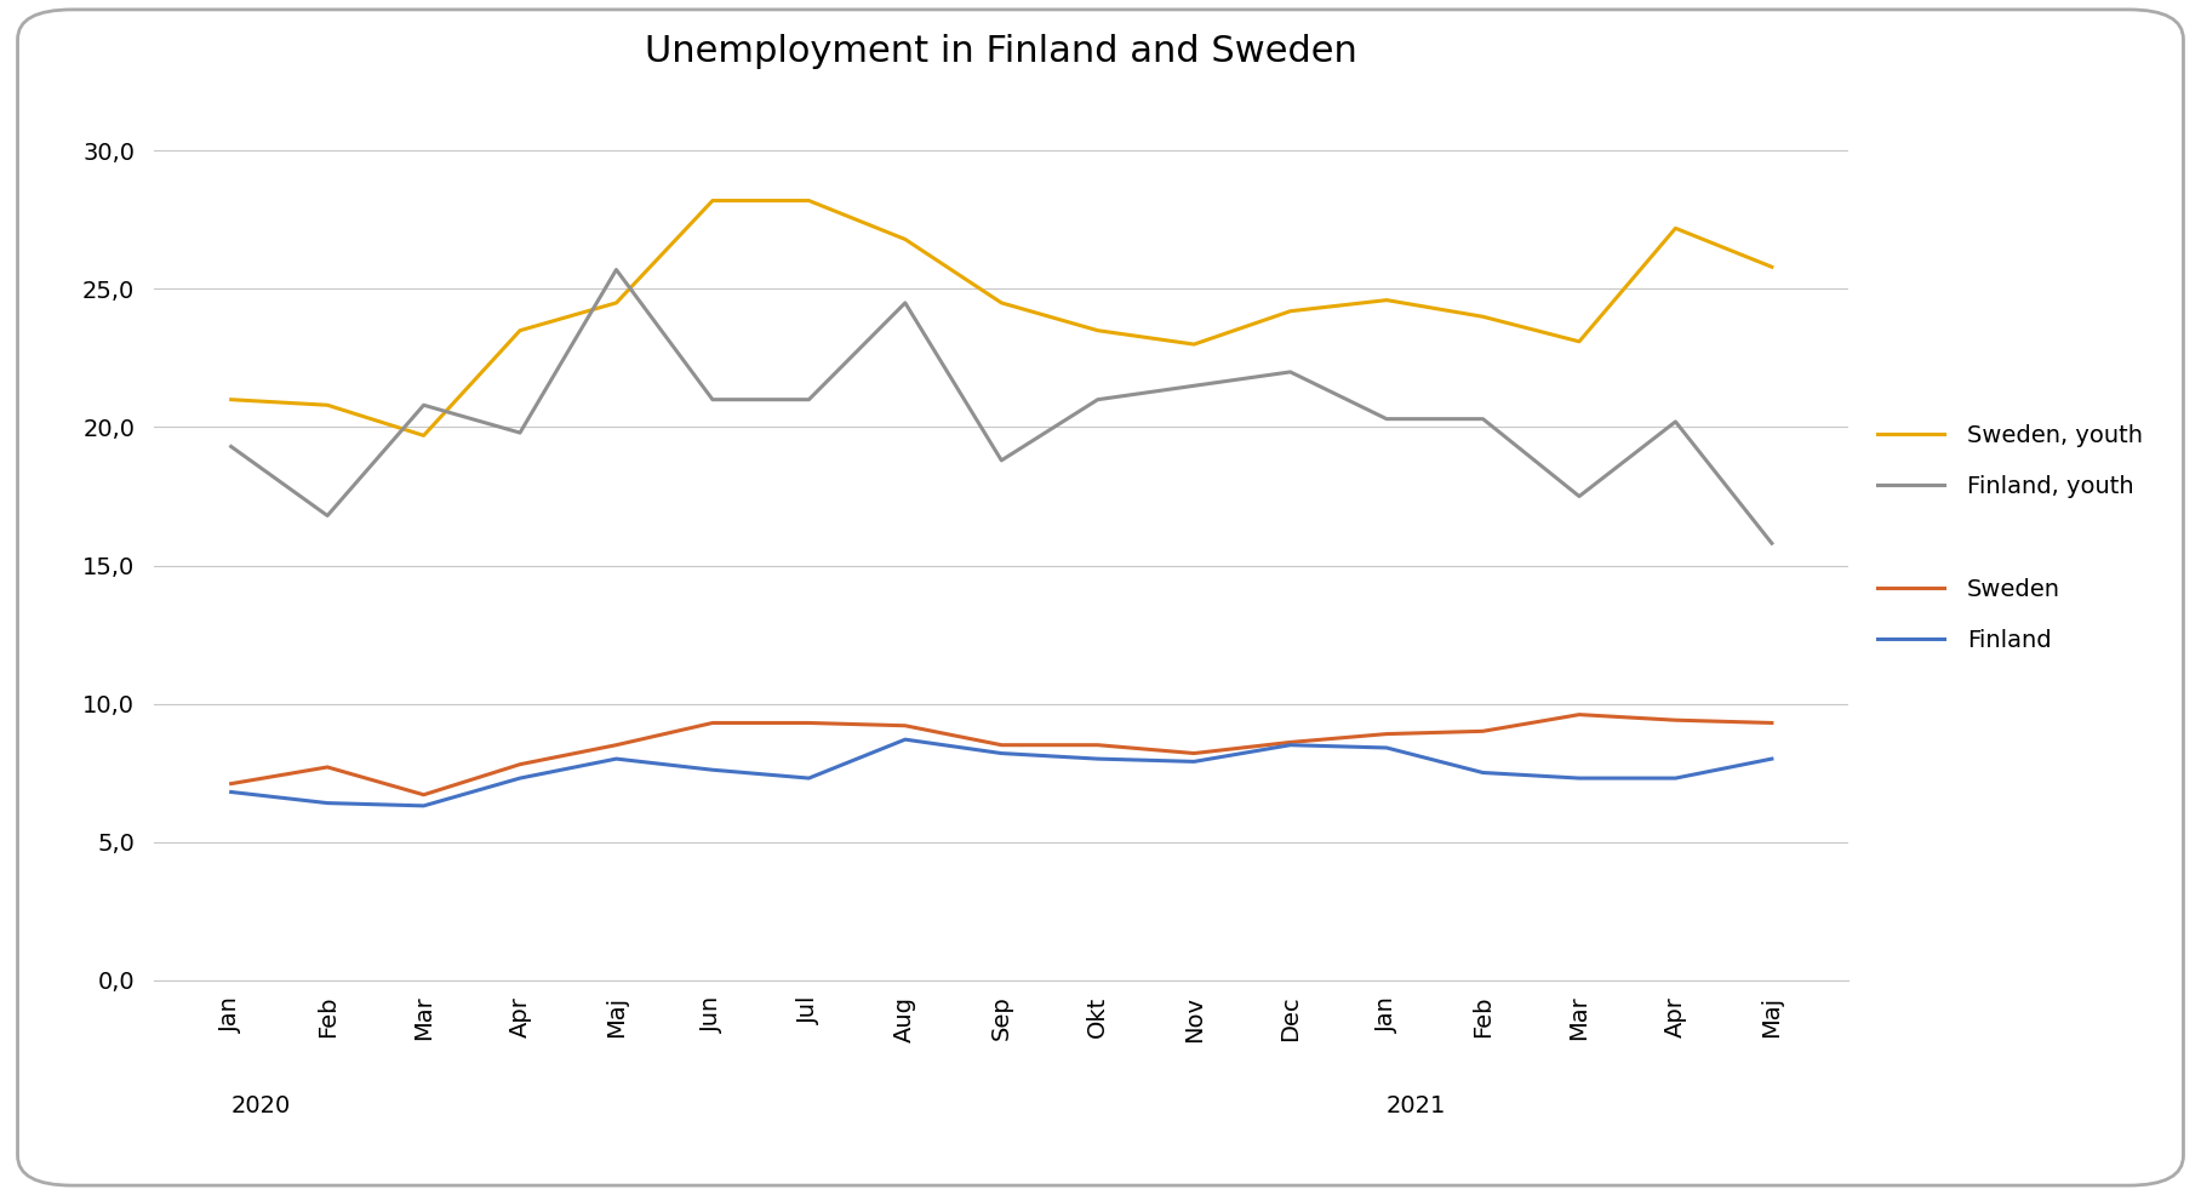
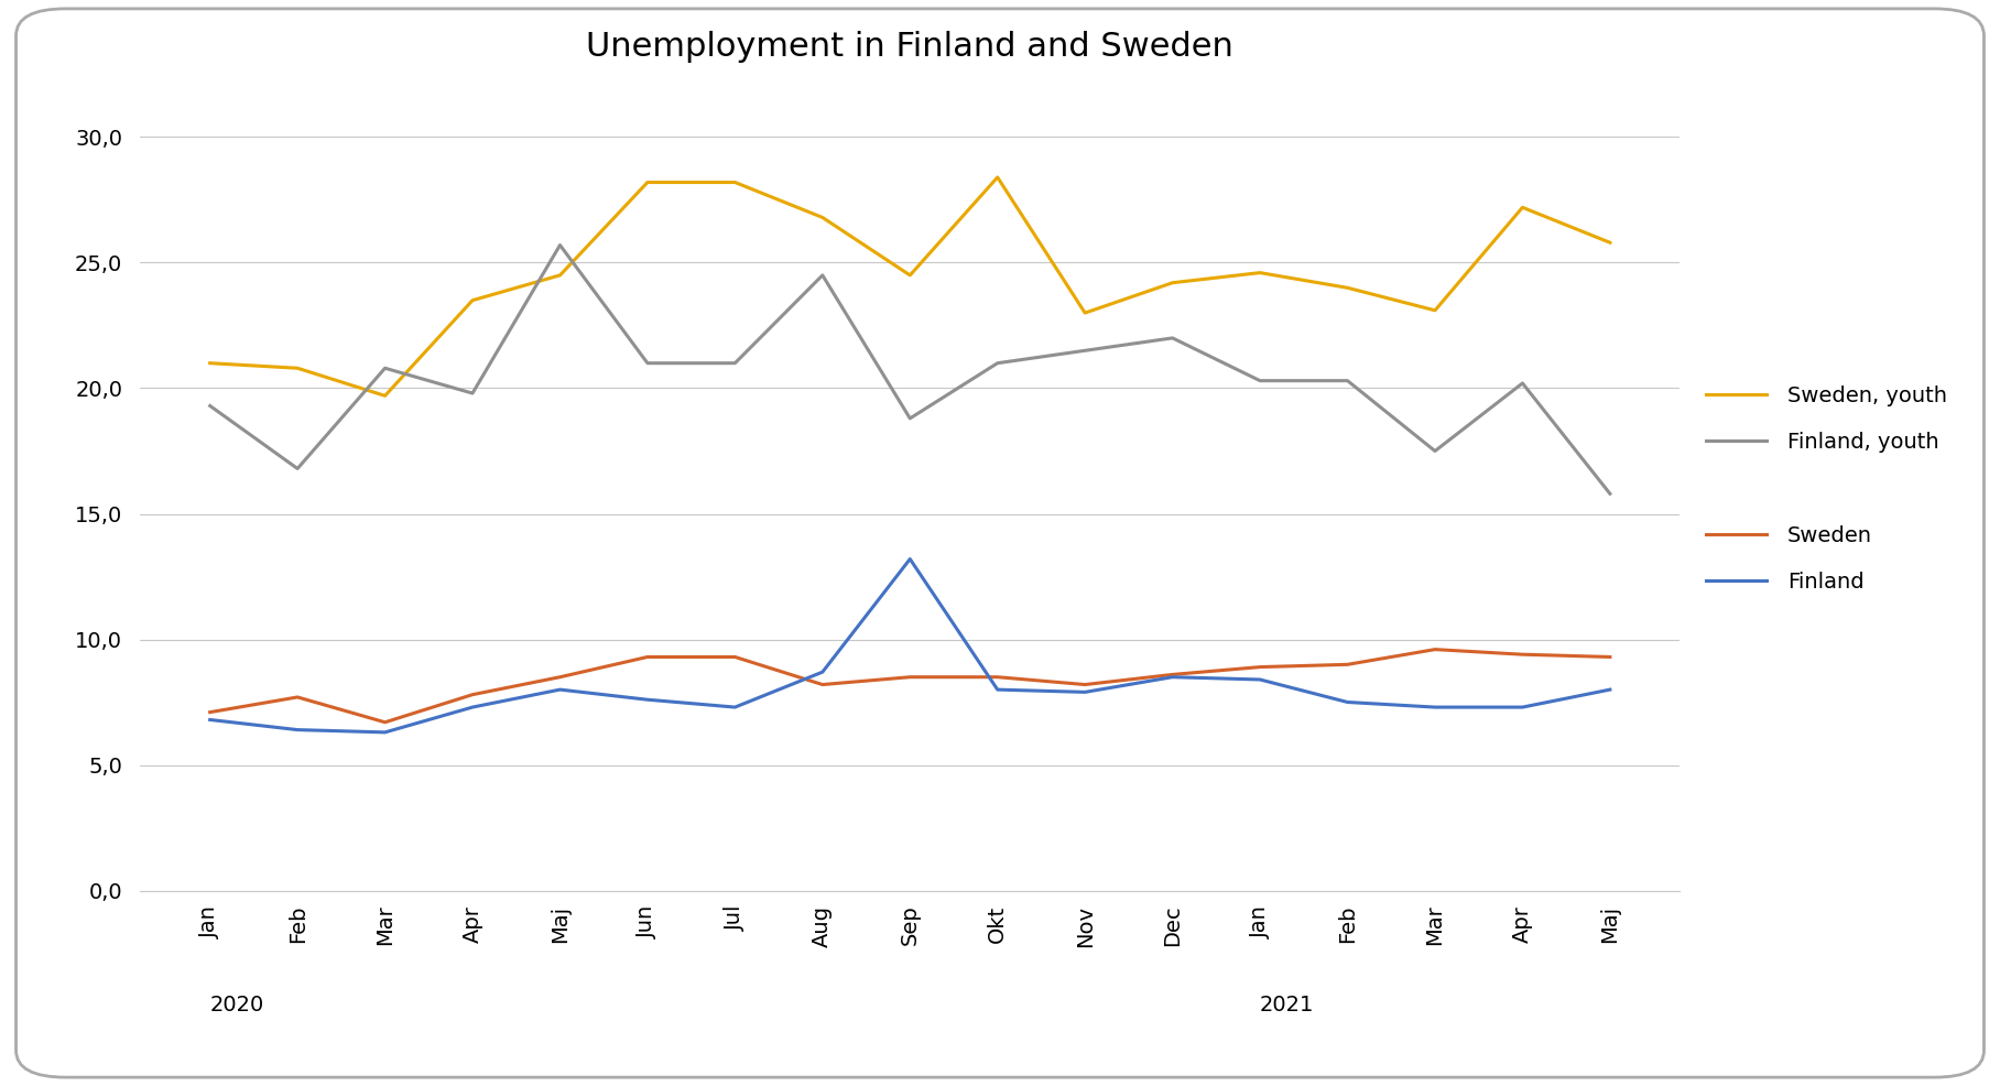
Sweden/Aug: 9,2 -> 8,2
Finland/Sep: 8,2 -> 13,2
Sweden, youth/Okt: 23,5 -> 28,4
